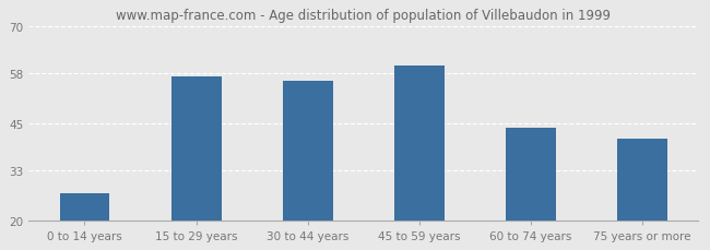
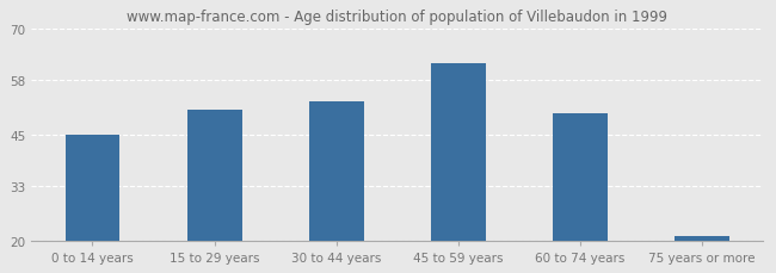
0 to 14 years: 27 -> 45
15 to 29 years: 57 -> 51
30 to 44 years: 56 -> 53
45 to 59 years: 60 -> 62
60 to 74 years: 44 -> 50
75 years or more: 41 -> 21
